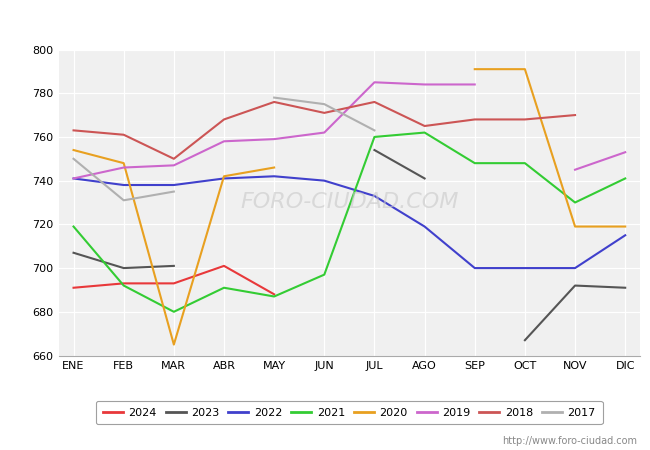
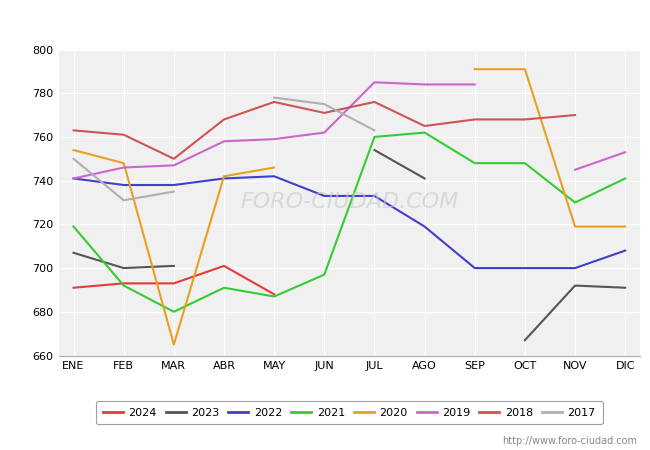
2022/JUN: 740 -> 733
2022/DIC: 715 -> 708
